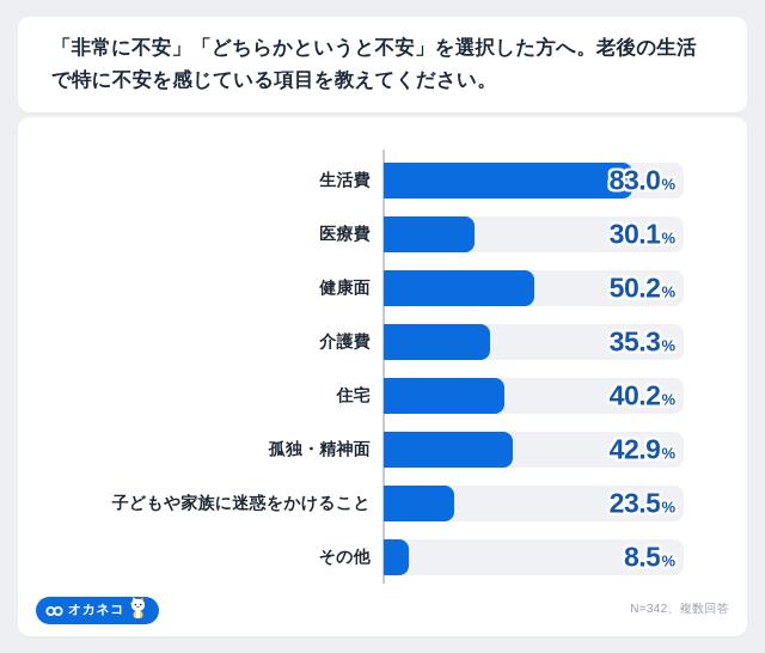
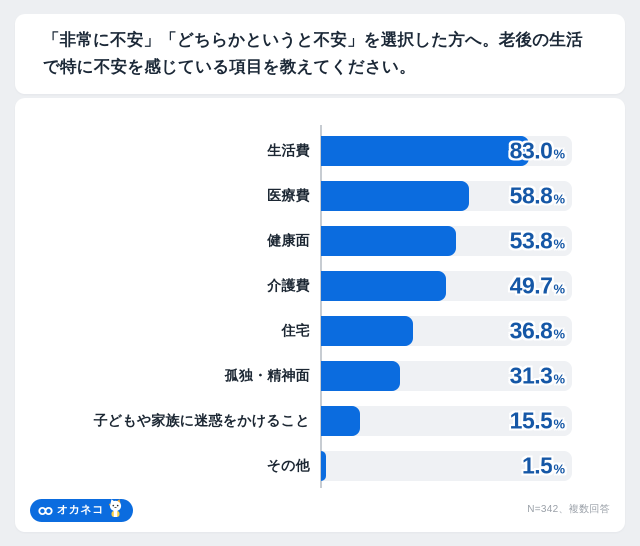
医療費: 30.1 -> 58.8
健康面: 50.2 -> 53.8
介護費: 35.3 -> 49.7
住宅: 40.2 -> 36.8
孤独・精神面: 42.9 -> 31.3
子どもや家族に迷惑をかけること: 23.5 -> 15.5
その他: 8.5 -> 1.5
